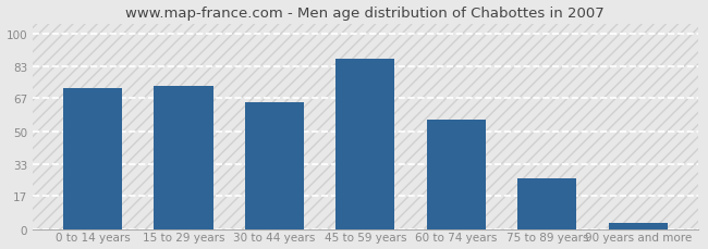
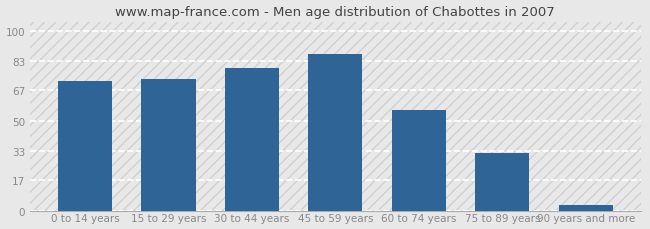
30 to 44 years: 65 -> 79
75 to 89 years: 26 -> 32
